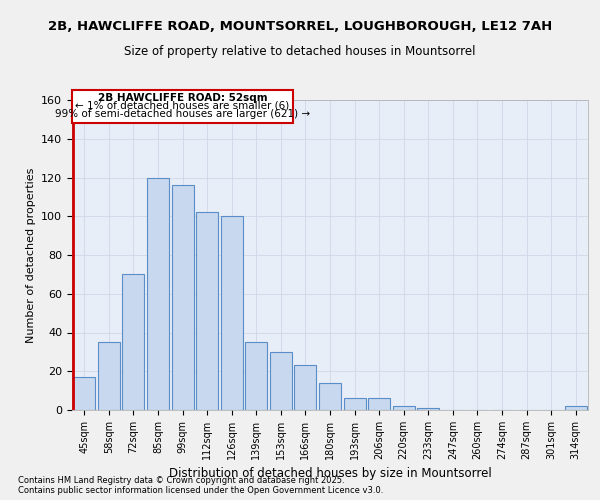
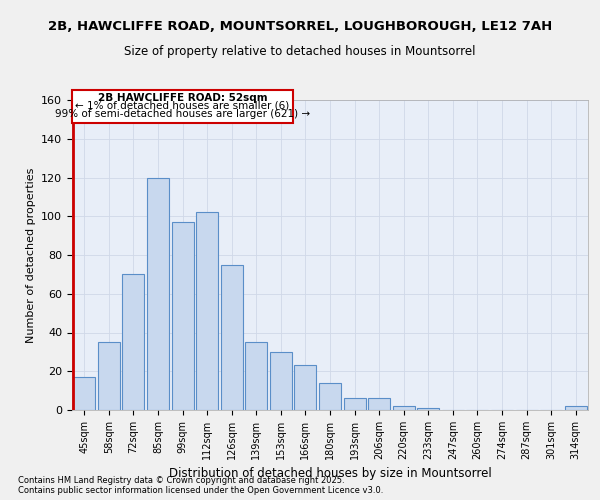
99sqm: 116 -> 97
126sqm: 100 -> 75
